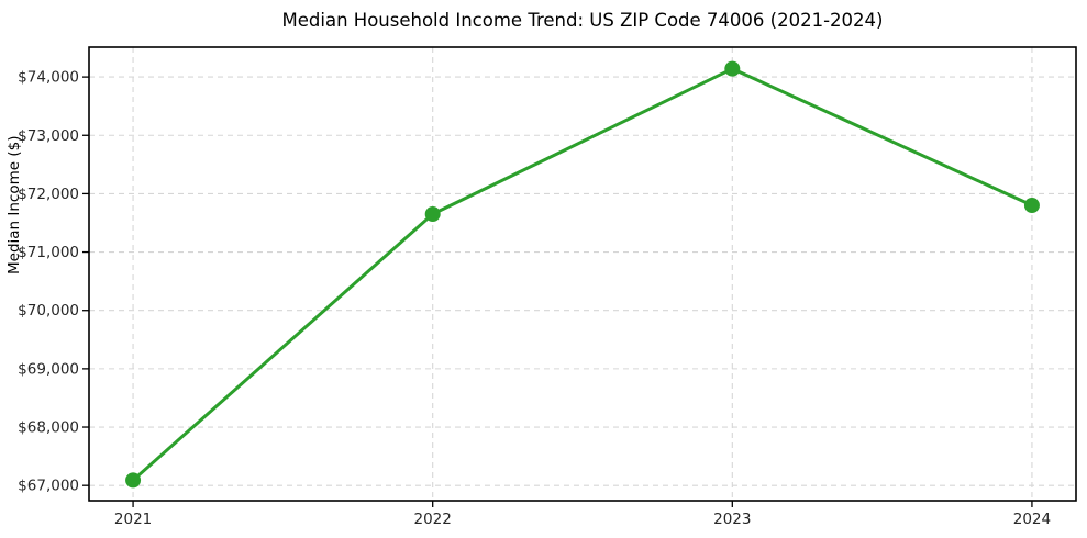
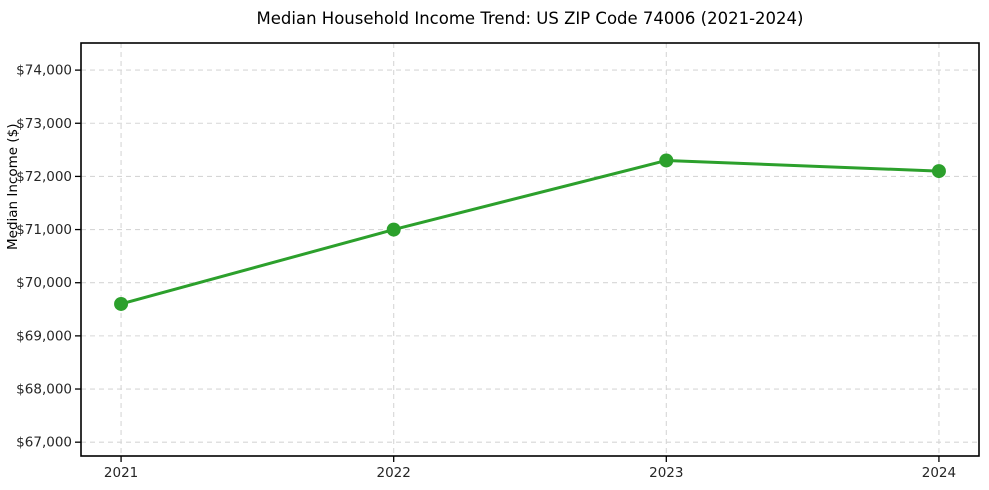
2021: $67100 -> $69600
2022: $71600 -> $71000
2023: $74100 -> $72300
2024: $71800 -> $72100
